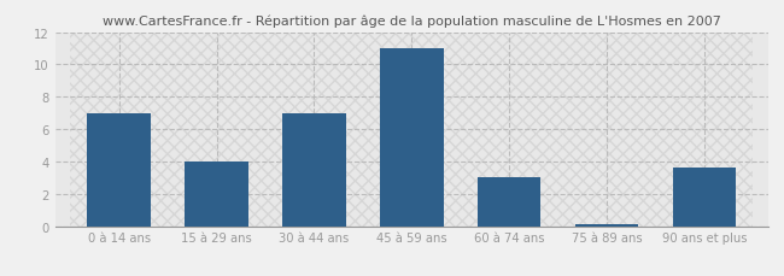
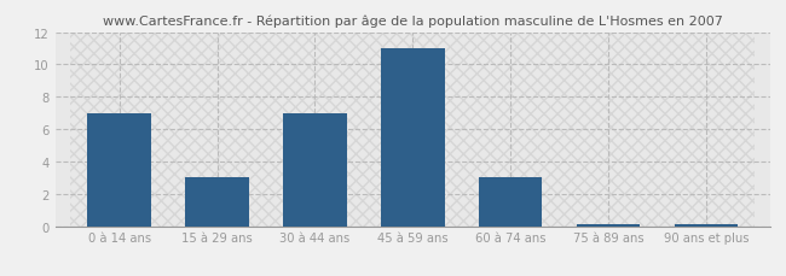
15 à 29 ans: 4.0 -> 3.0
90 ans et plus: 3.6 -> 0.1
